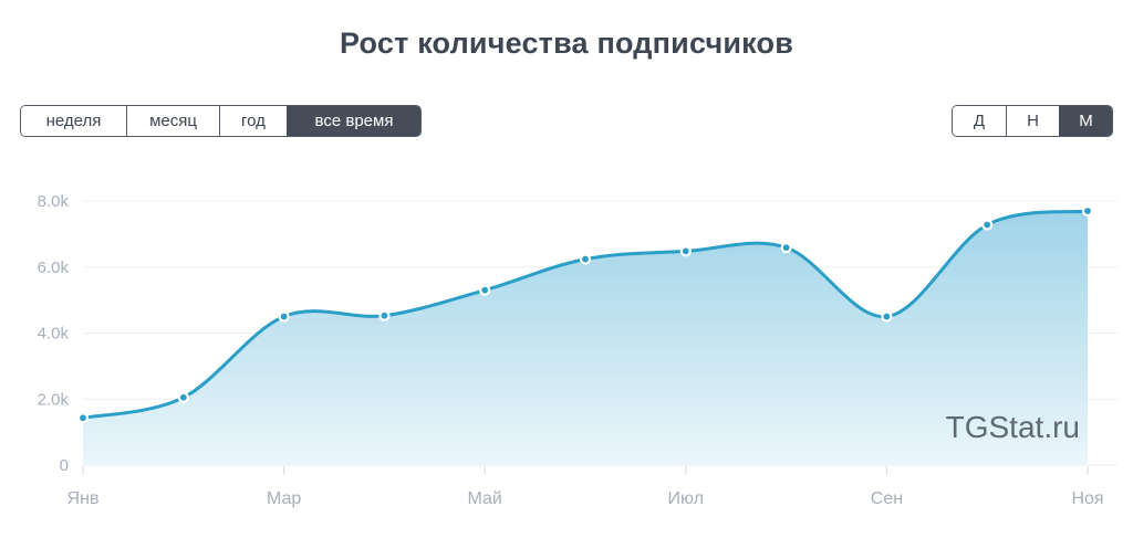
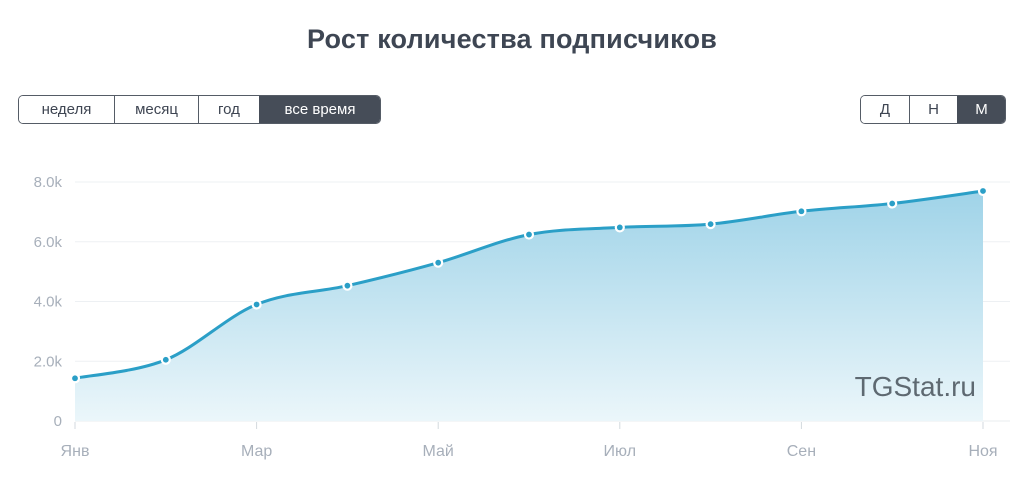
Мар: 4.5k -> 3.9k
Сен: 4.5k -> 7.0k
